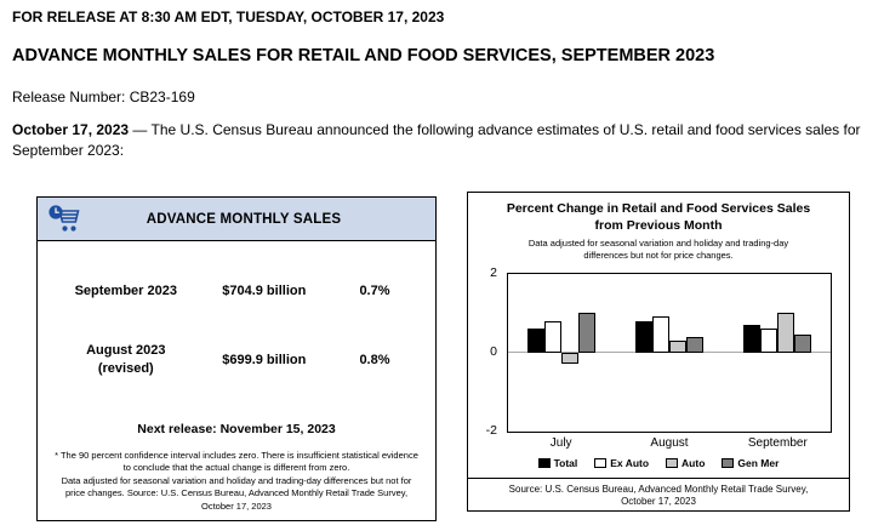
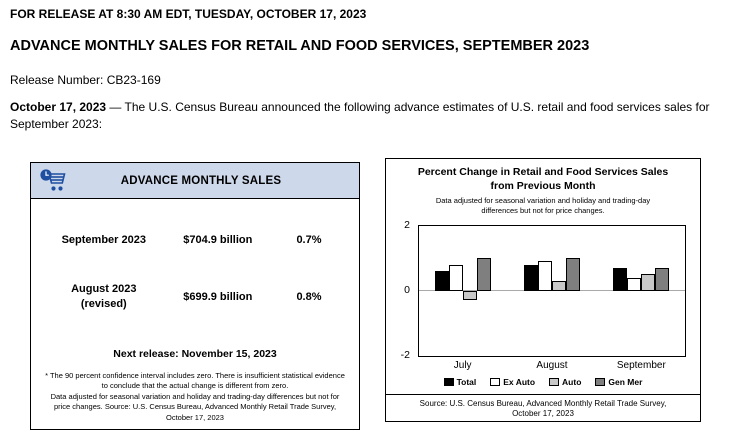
Gen Mer/August: 0.4 -> 1.0
Ex Auto/September: 0.6 -> 0.4
Auto/September: 1.0 -> 0.5
Gen Mer/September: 0.5 -> 0.7
